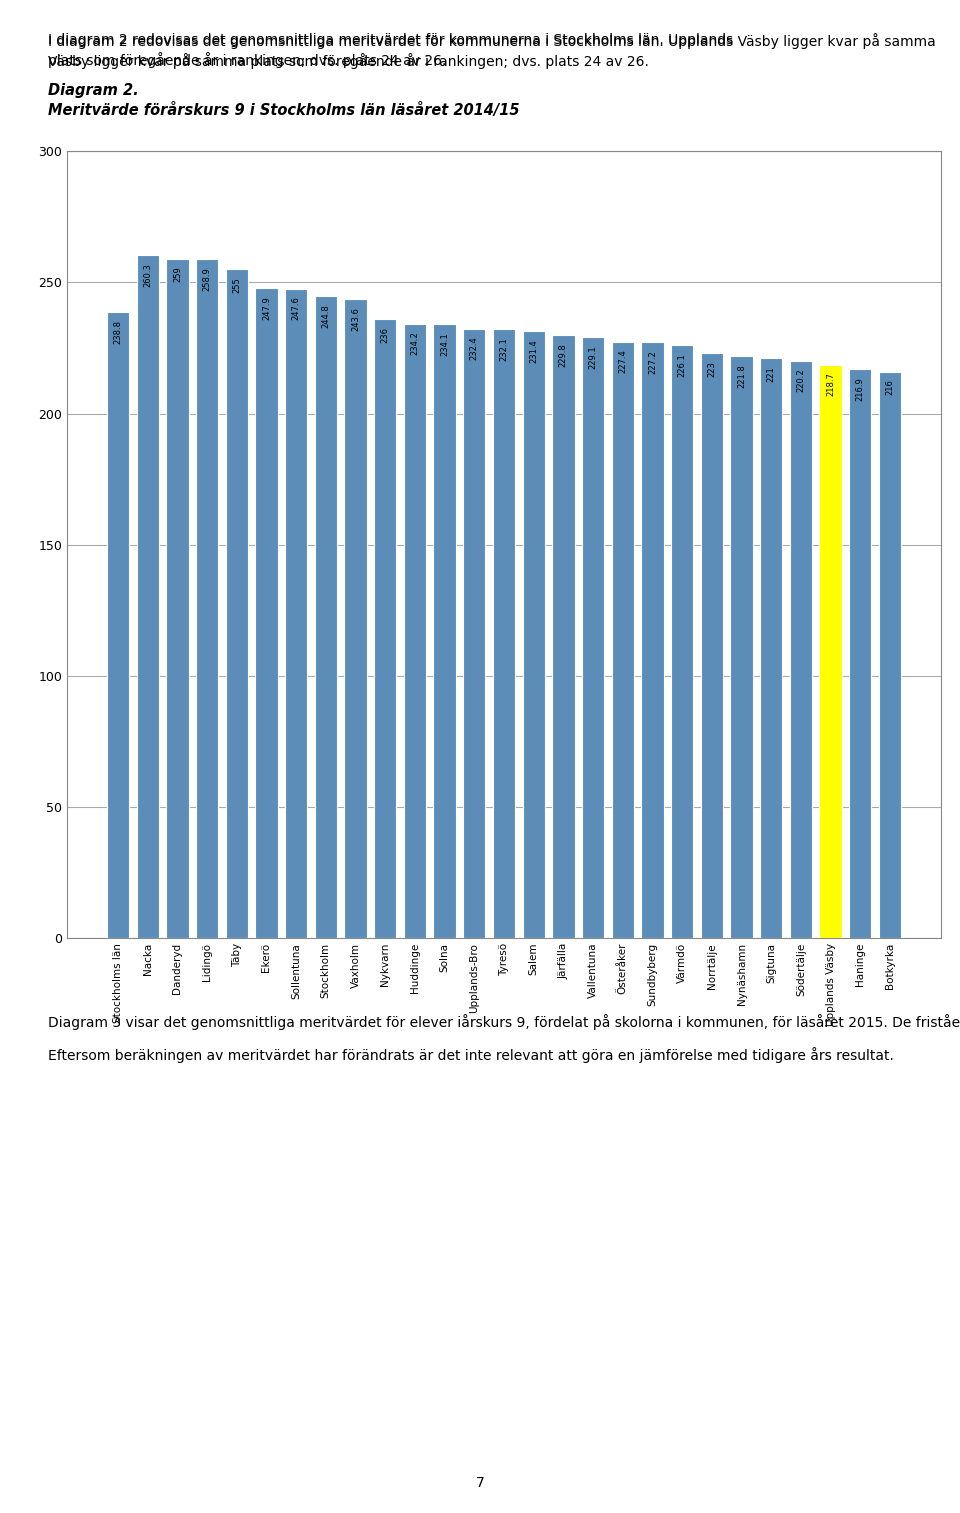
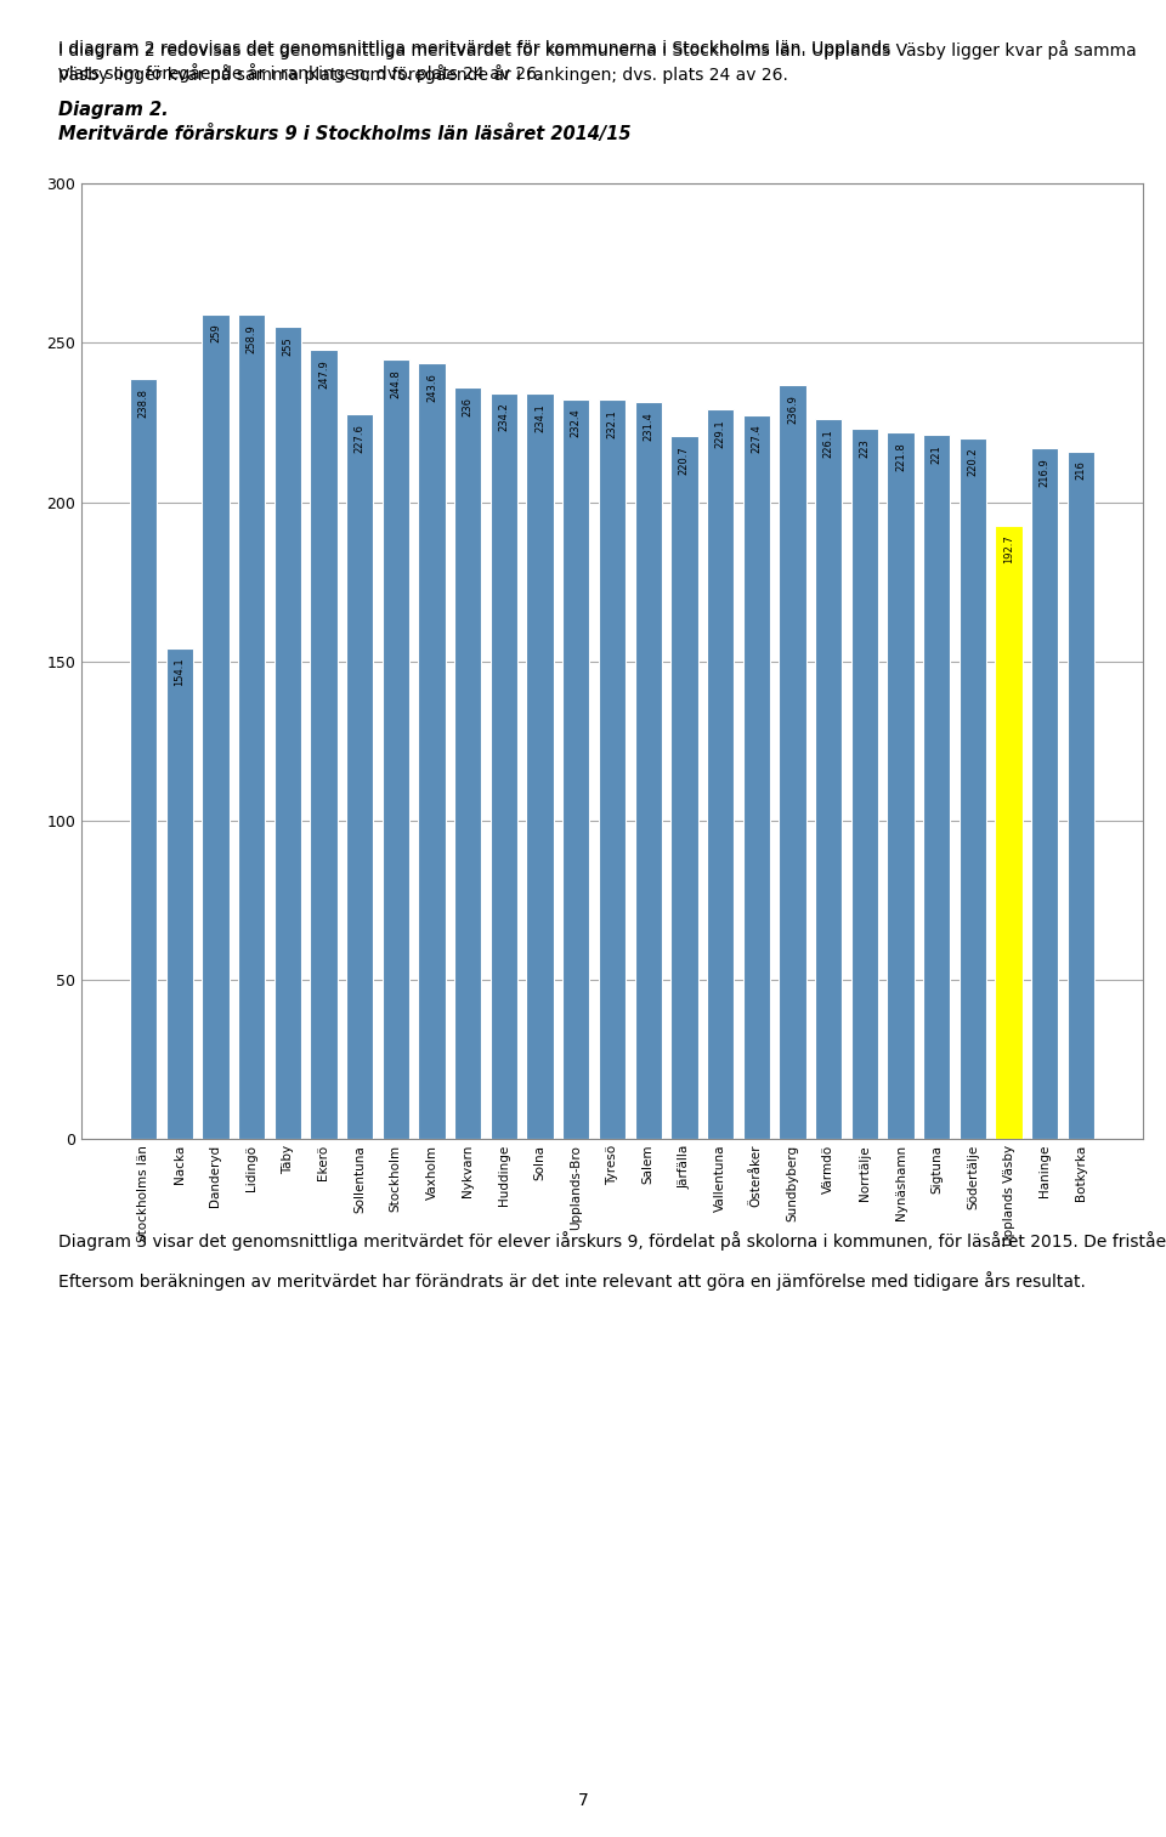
Nacka: 260.3 -> 154.1
Sollentuna: 247.6 -> 227.6
Järfälla: 229.8 -> 220.7
Sundbyberg: 227.2 -> 236.9
Upplands Väsby: 218.7 -> 192.7
